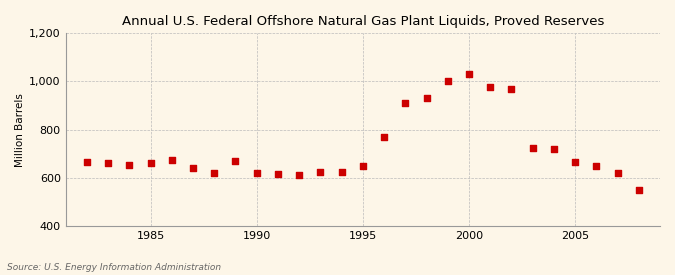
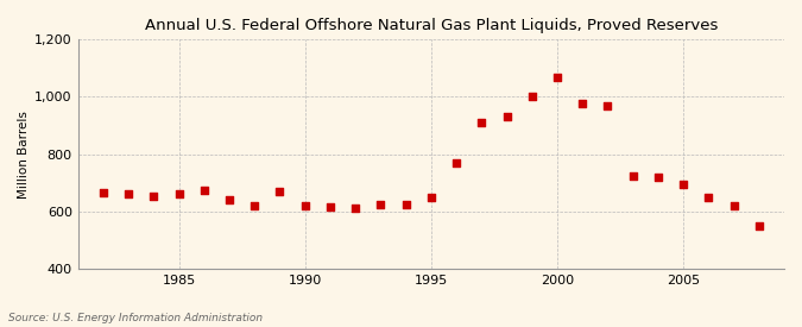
2000: 1,030 -> 1,070
2005: 665 -> 695
